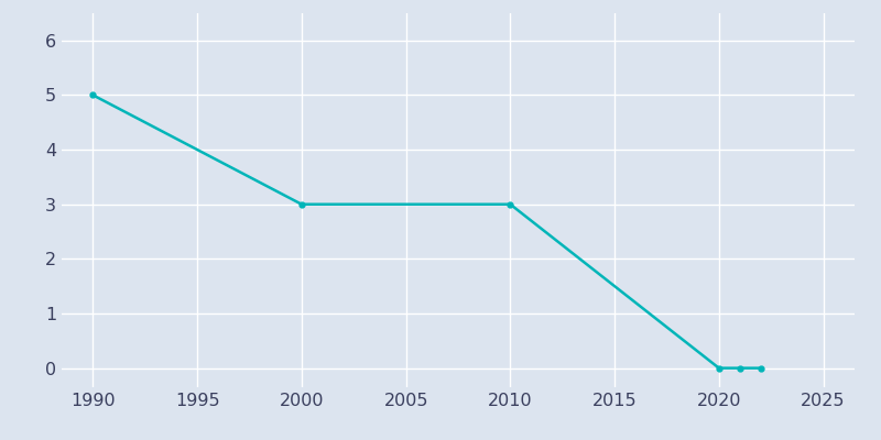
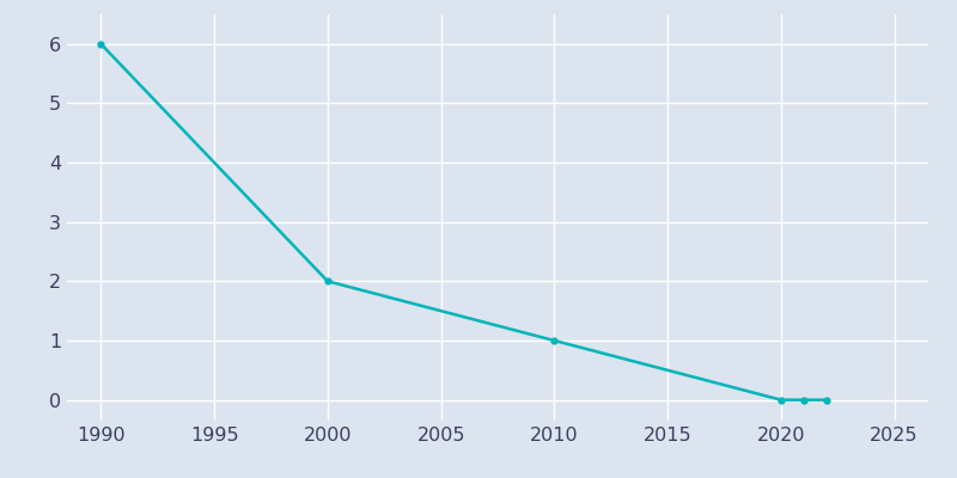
1990: 5 -> 6
2000: 3 -> 2
2010: 3 -> 1
